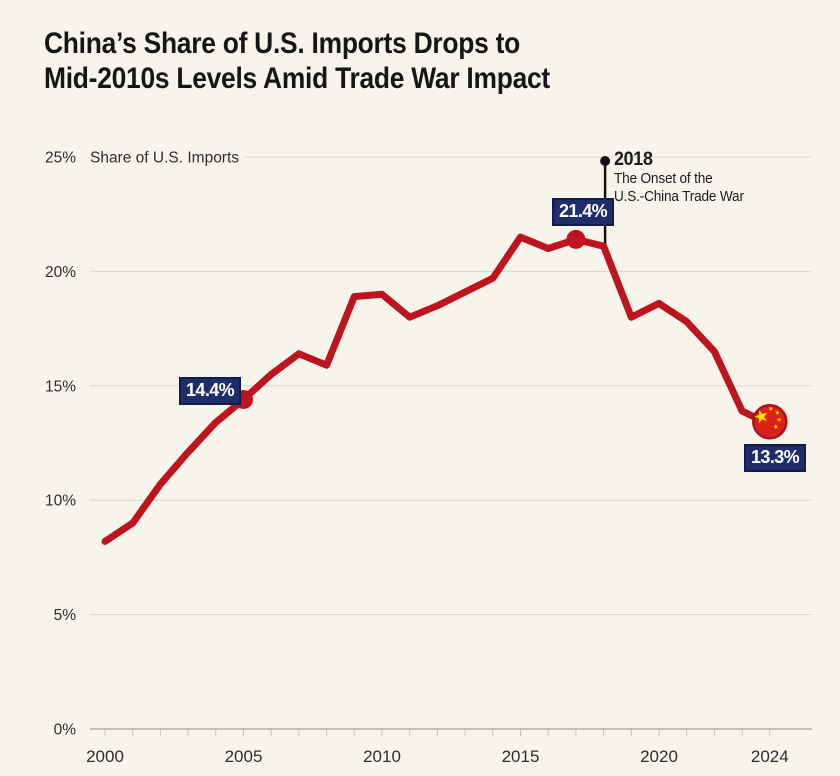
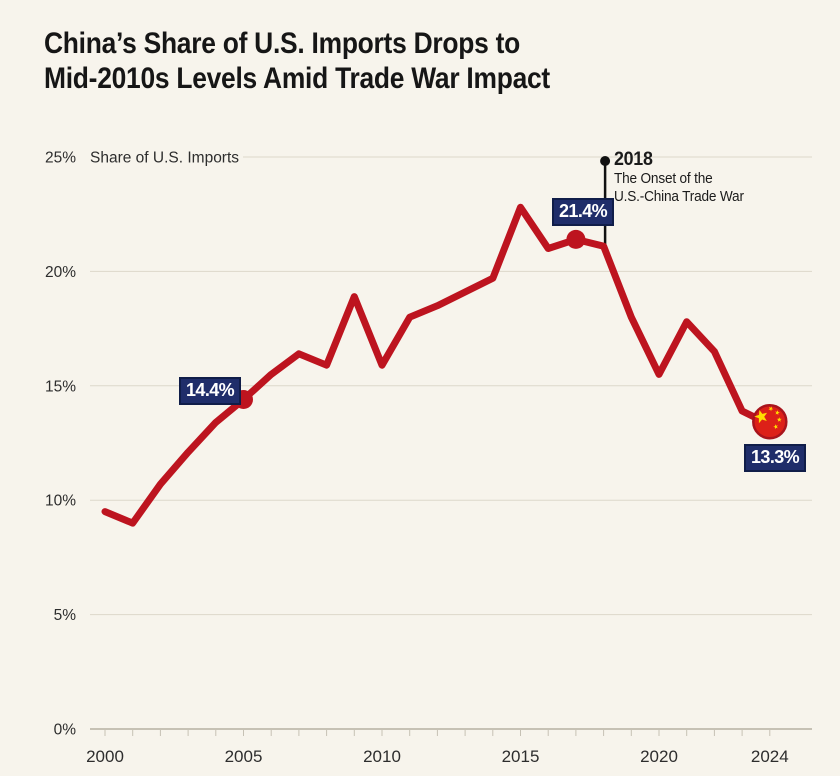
2000: 8.2% -> 9.5%
2010: 19.0% -> 15.9%
2015: 21.5% -> 22.8%
2020: 18.6% -> 15.5%
